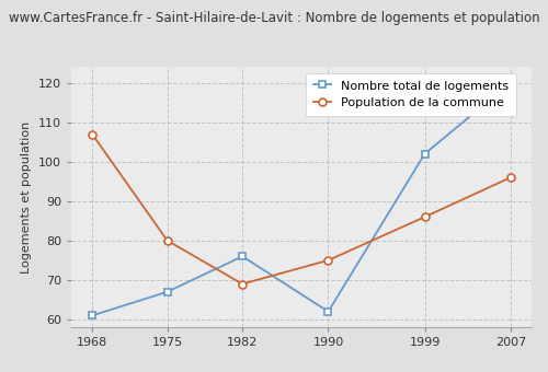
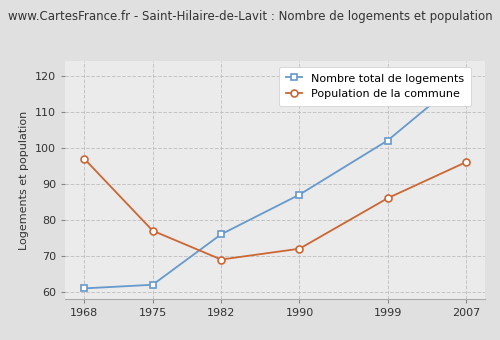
Population de la commune/1968: 107 -> 97
Nombre total de logements/1975: 67 -> 62
Population de la commune/1975: 80 -> 77
Nombre total de logements/1990: 62 -> 87
Population de la commune/1990: 75 -> 72
